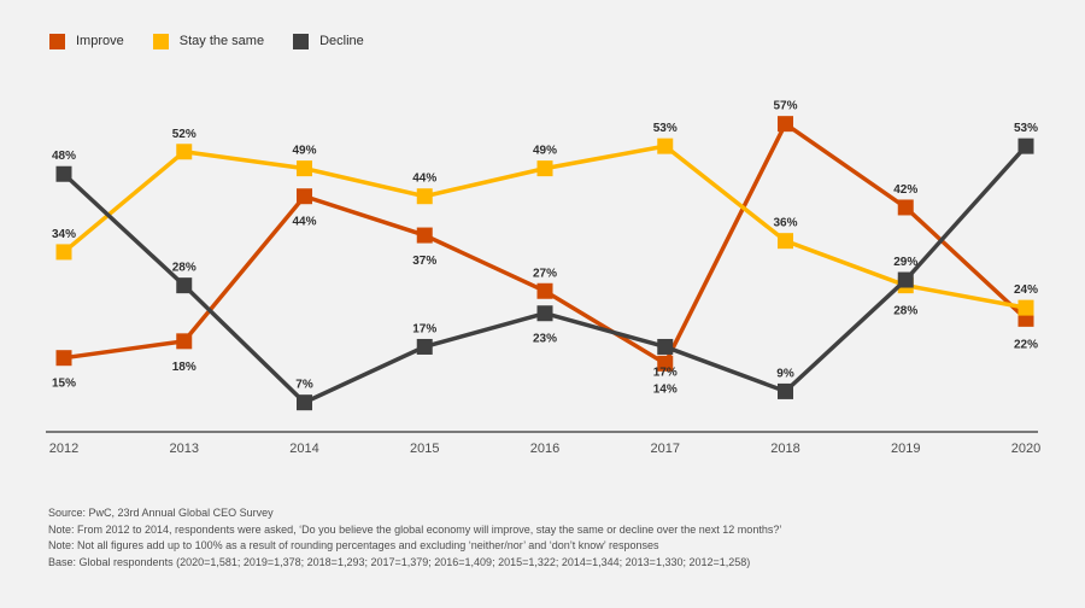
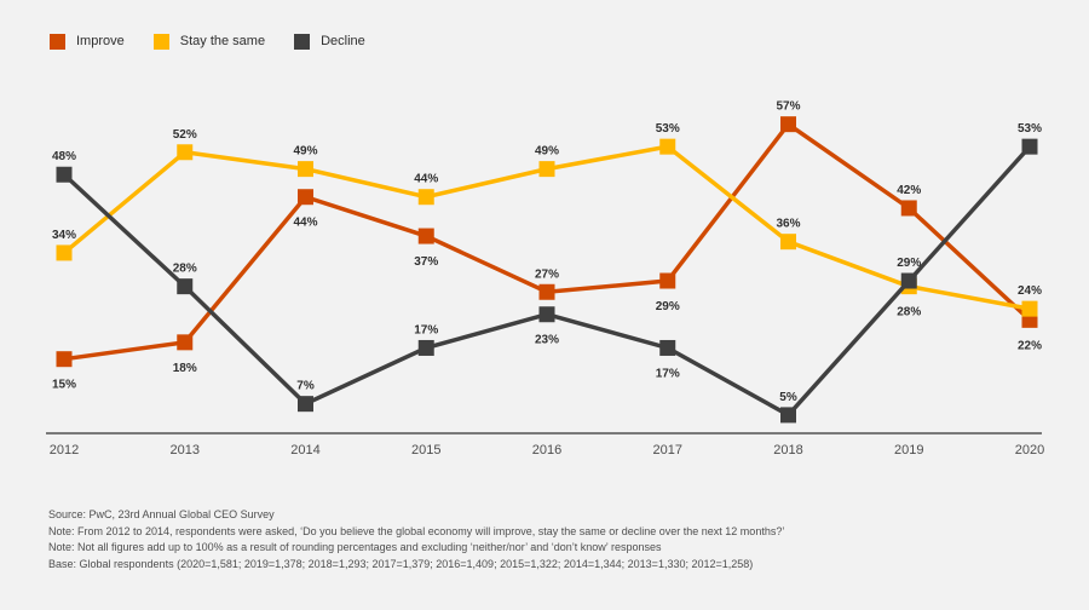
Improve/2017: 14% -> 29%
Decline/2018: 9% -> 5%
